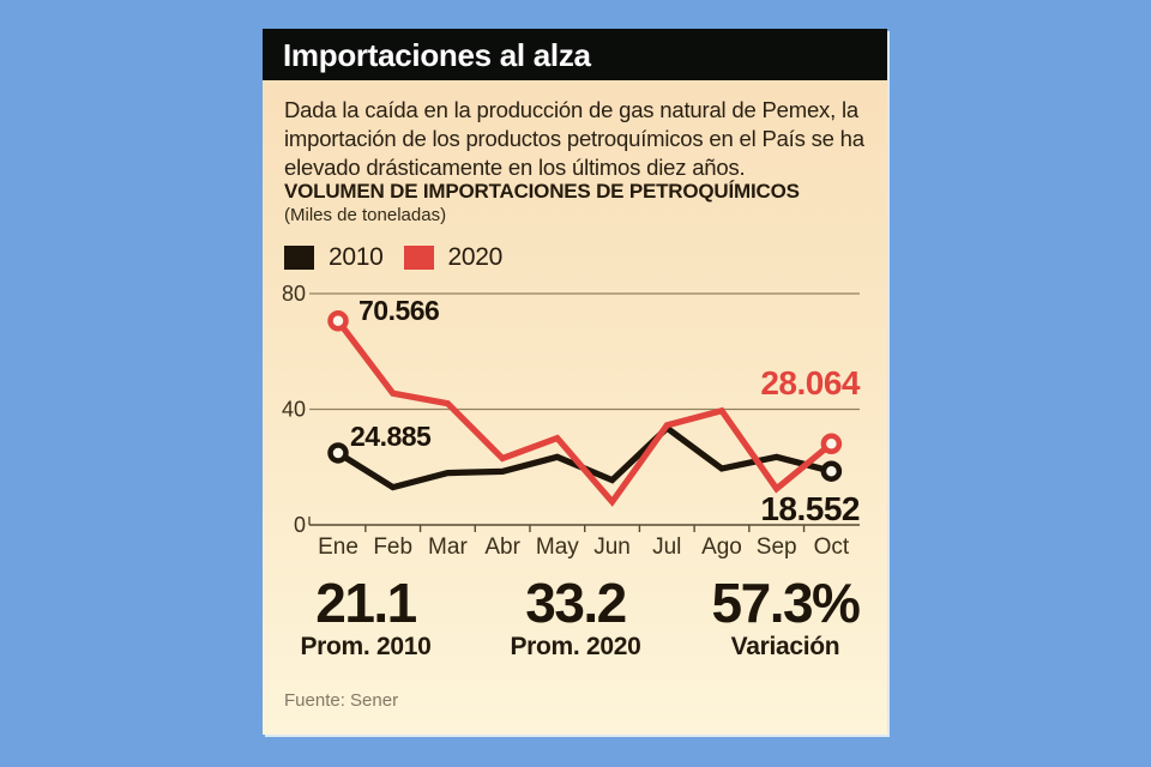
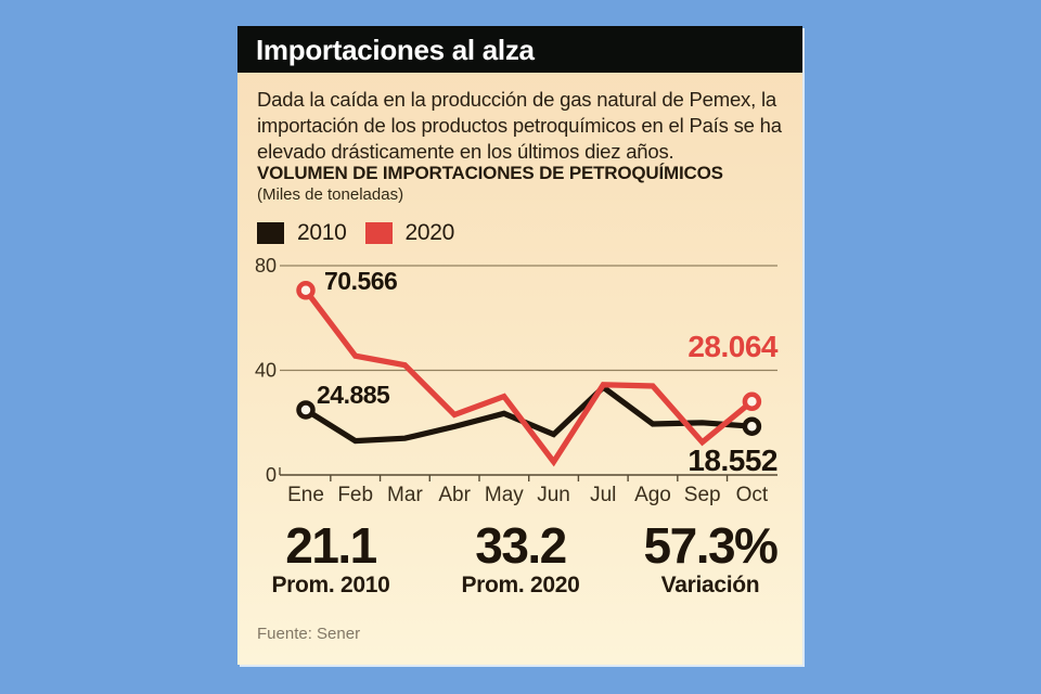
2010/Mar: 18 -> 14
2020/Jun: 8 -> 5
2020/Ago: 40 -> 34
2010/Sep: 24 -> 20
